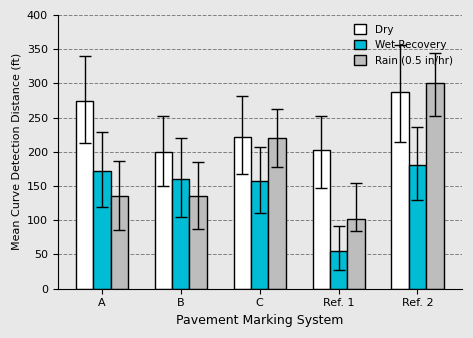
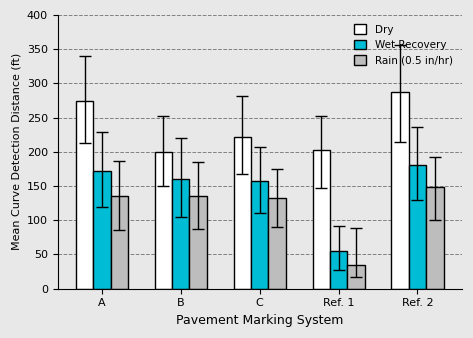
Rain (0.5 in/hr)/C: 220 -> 132
Rain (0.5 in/hr)/Ref. 1: 102 -> 35
Rain (0.5 in/hr)/Ref. 2: 300 -> 148
